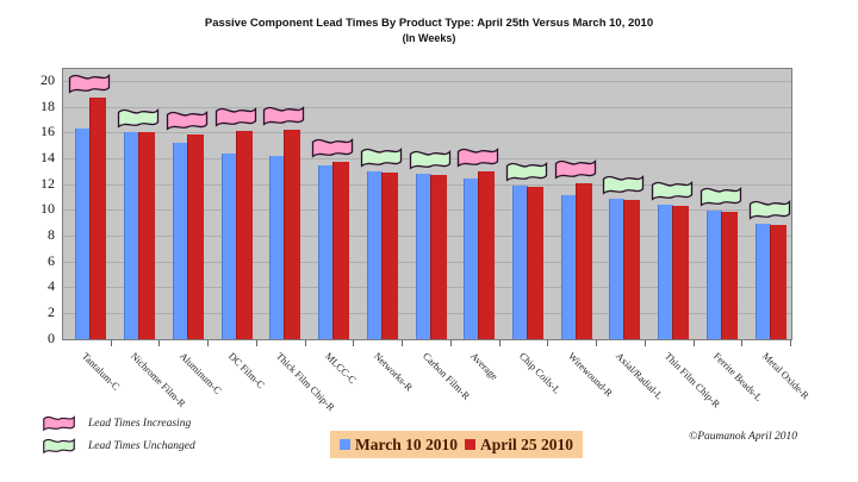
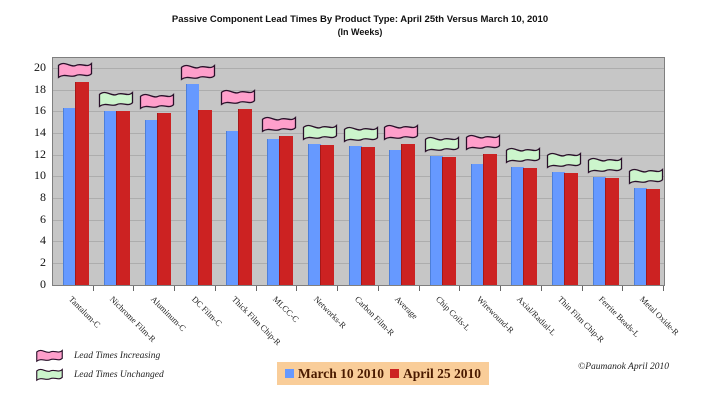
March 10 2010/DC Film-C: 14.4 -> 18.5
